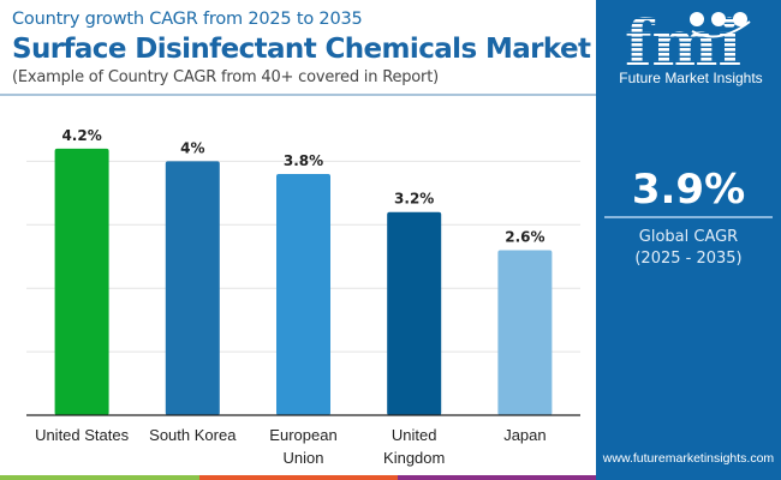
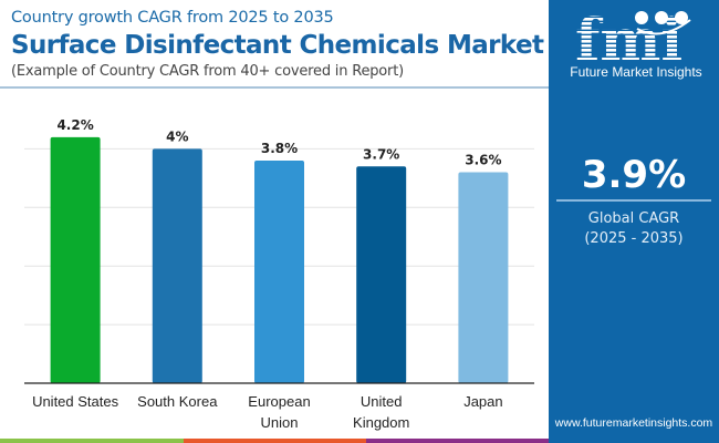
United Kingdom: 3.2% -> 3.7%
Japan: 2.6% -> 3.6%
